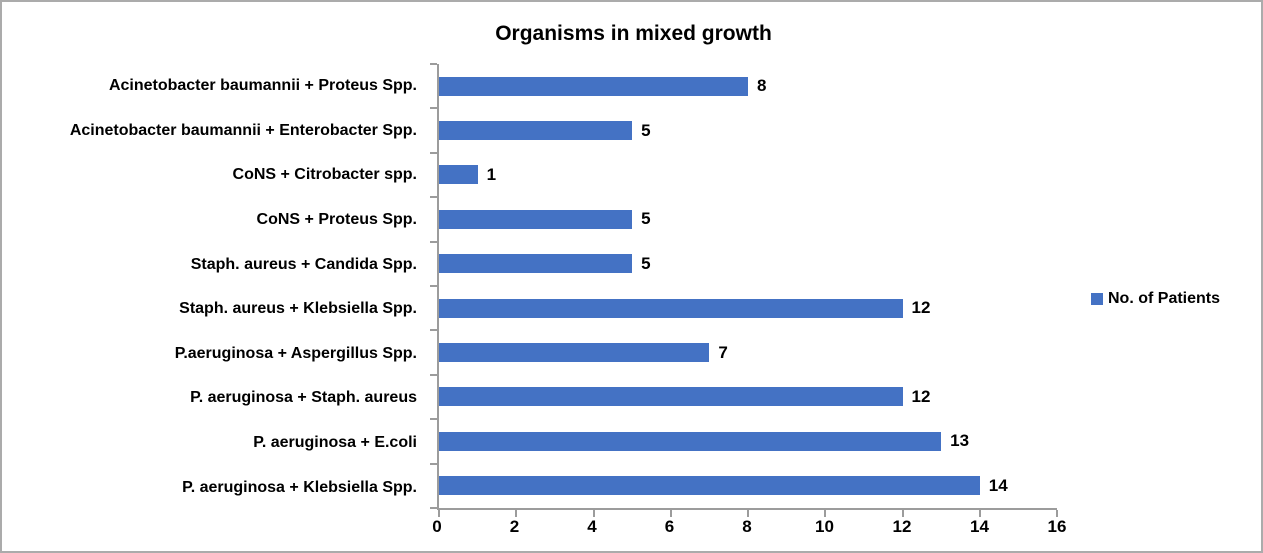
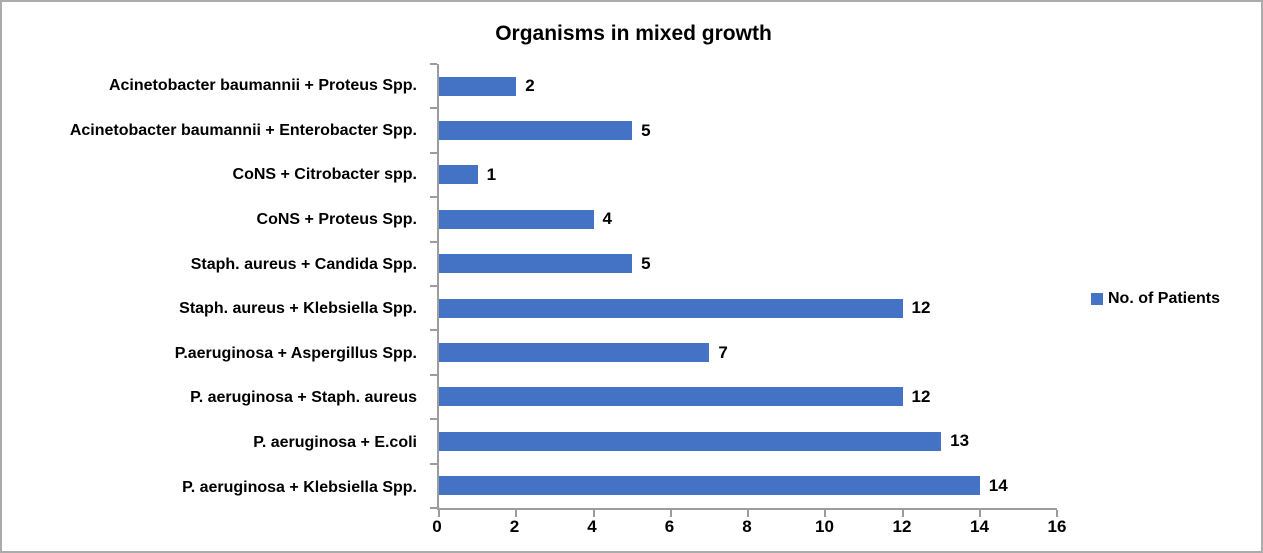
Acinetobacter baumannii + Proteus Spp.: 8 -> 2
CoNS + Proteus Spp.: 5 -> 4
